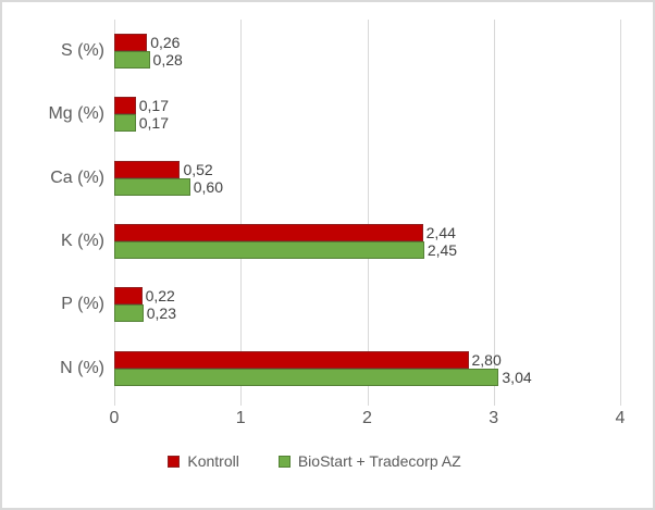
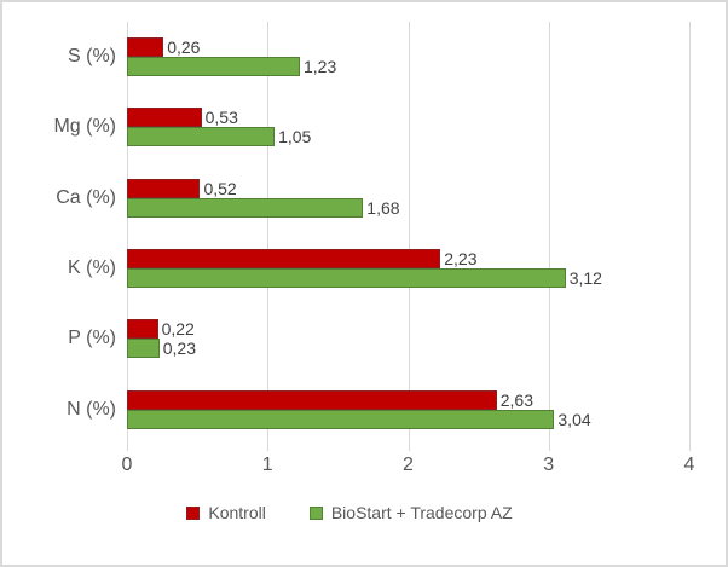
BioStart + Tradecorp AZ/S (%): 0,28 -> 1,23
Kontroll/Mg (%): 0,17 -> 0,53
BioStart + Tradecorp AZ/Mg (%): 0,17 -> 1,05
BioStart + Tradecorp AZ/Ca (%): 0,60 -> 1,68
Kontroll/K (%): 2,44 -> 2,23
BioStart + Tradecorp AZ/K (%): 2,45 -> 3,12
Kontroll/N (%): 2,80 -> 2,63
